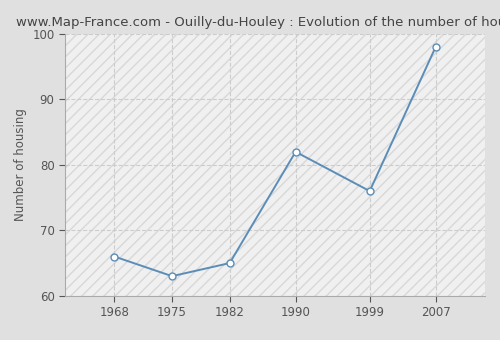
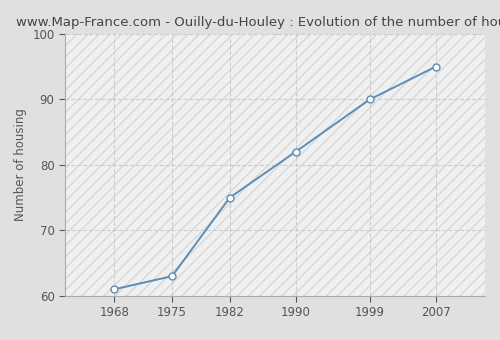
1968: 66 -> 61
1982: 65 -> 75
1999: 76 -> 90
2007: 98 -> 95
